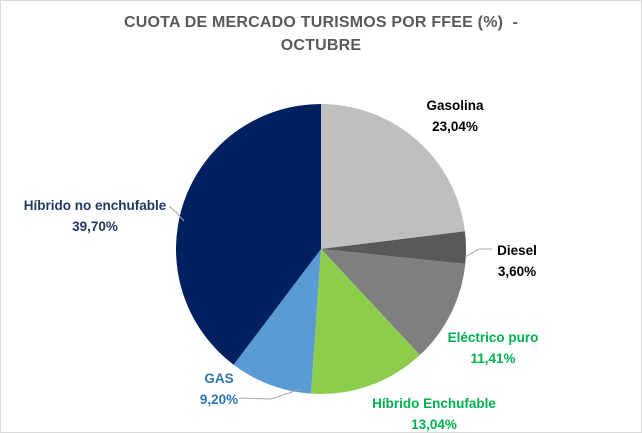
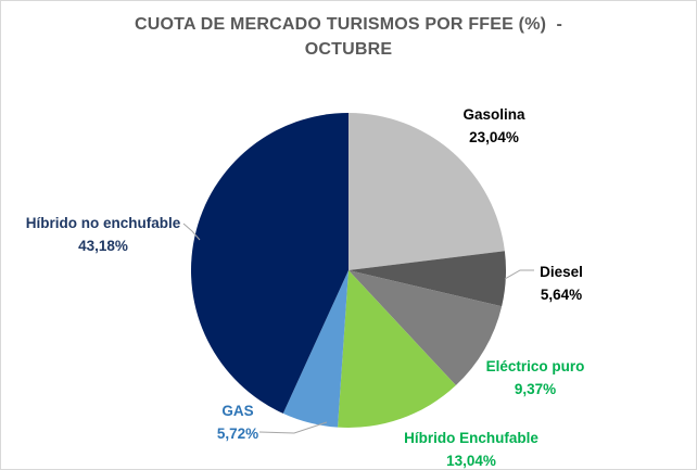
Diesel: 3,60% -> 5,64%
Eléctrico puro: 11,41% -> 9,37%
GAS: 9,20% -> 5,72%
Híbrido no enchufable: 39,70% -> 43,18%
